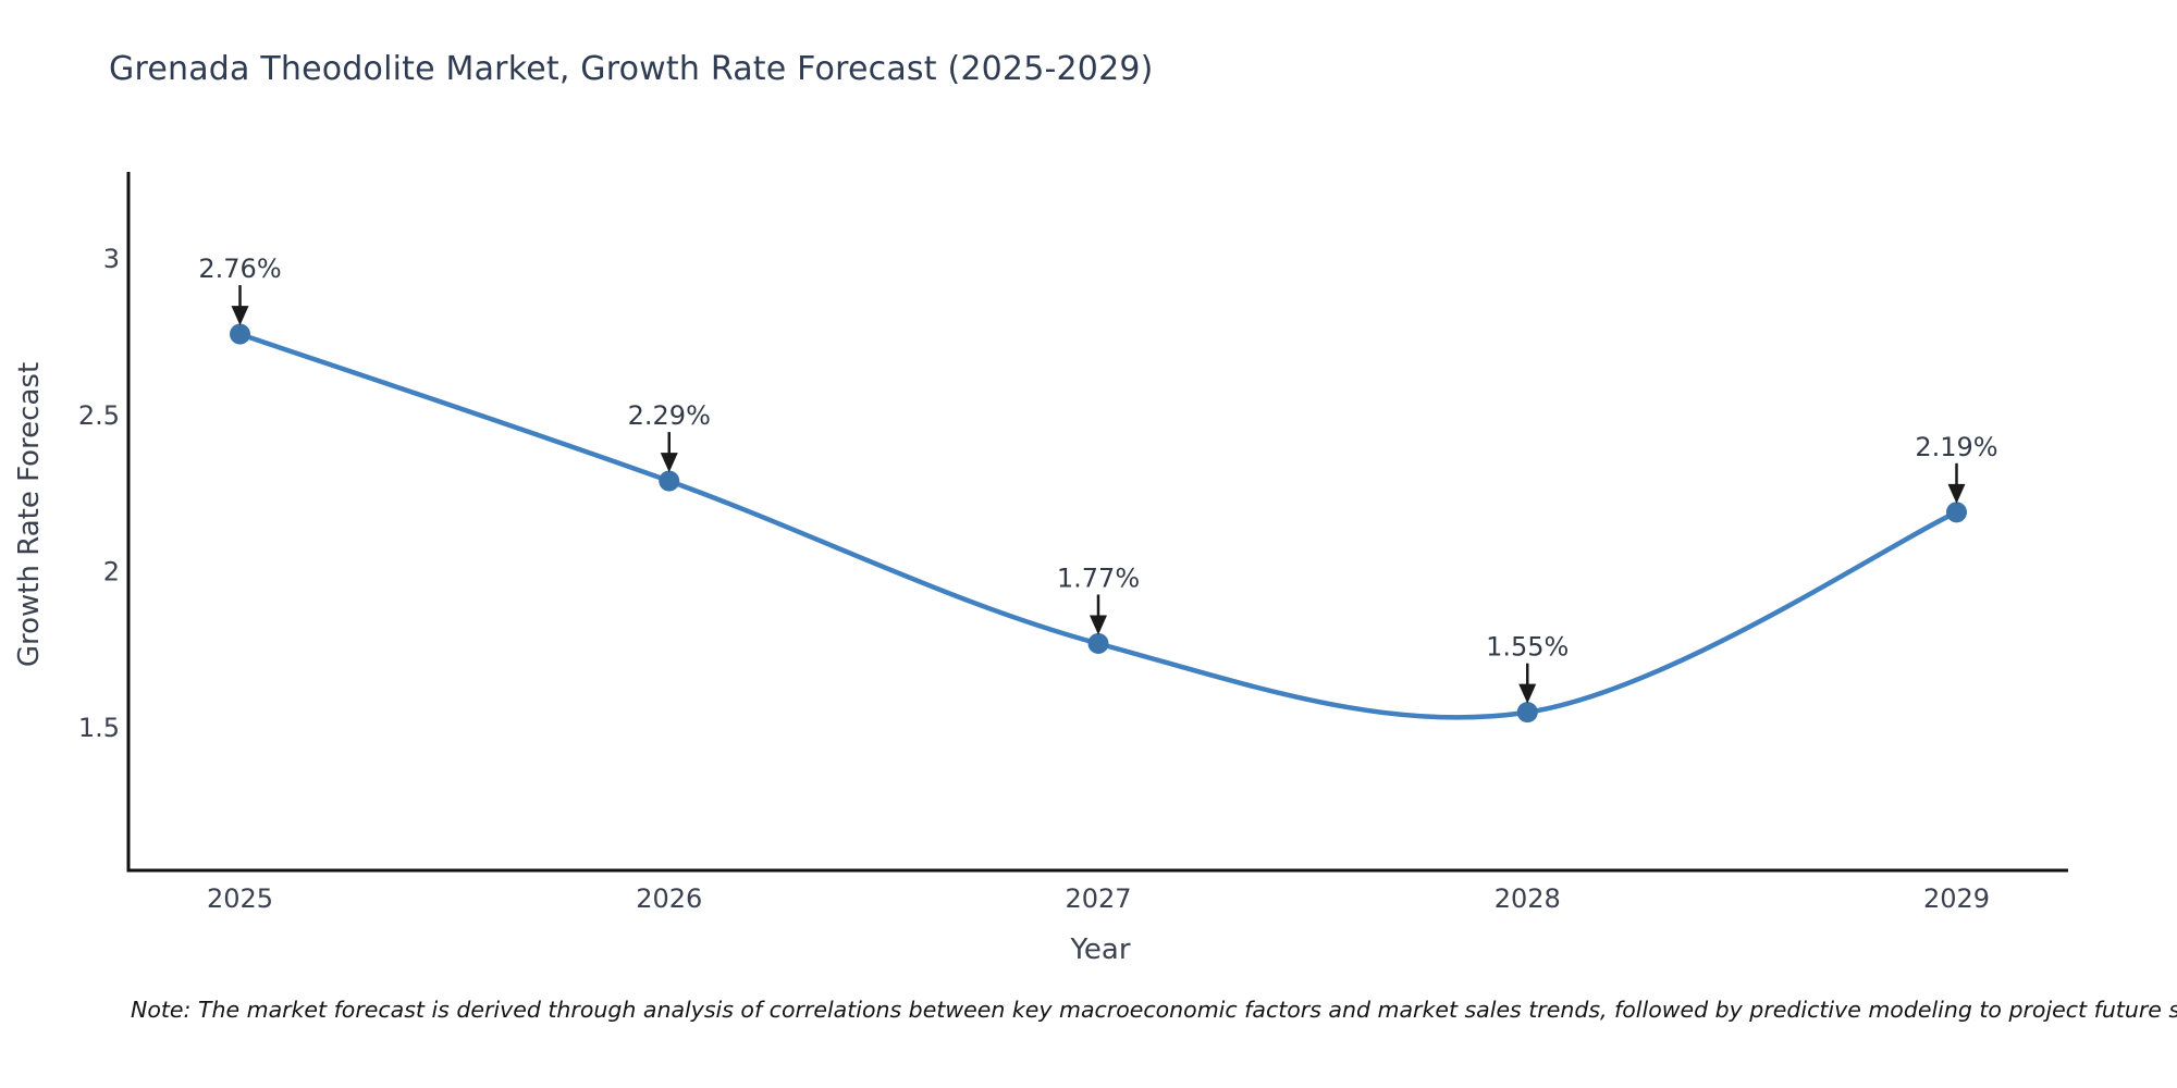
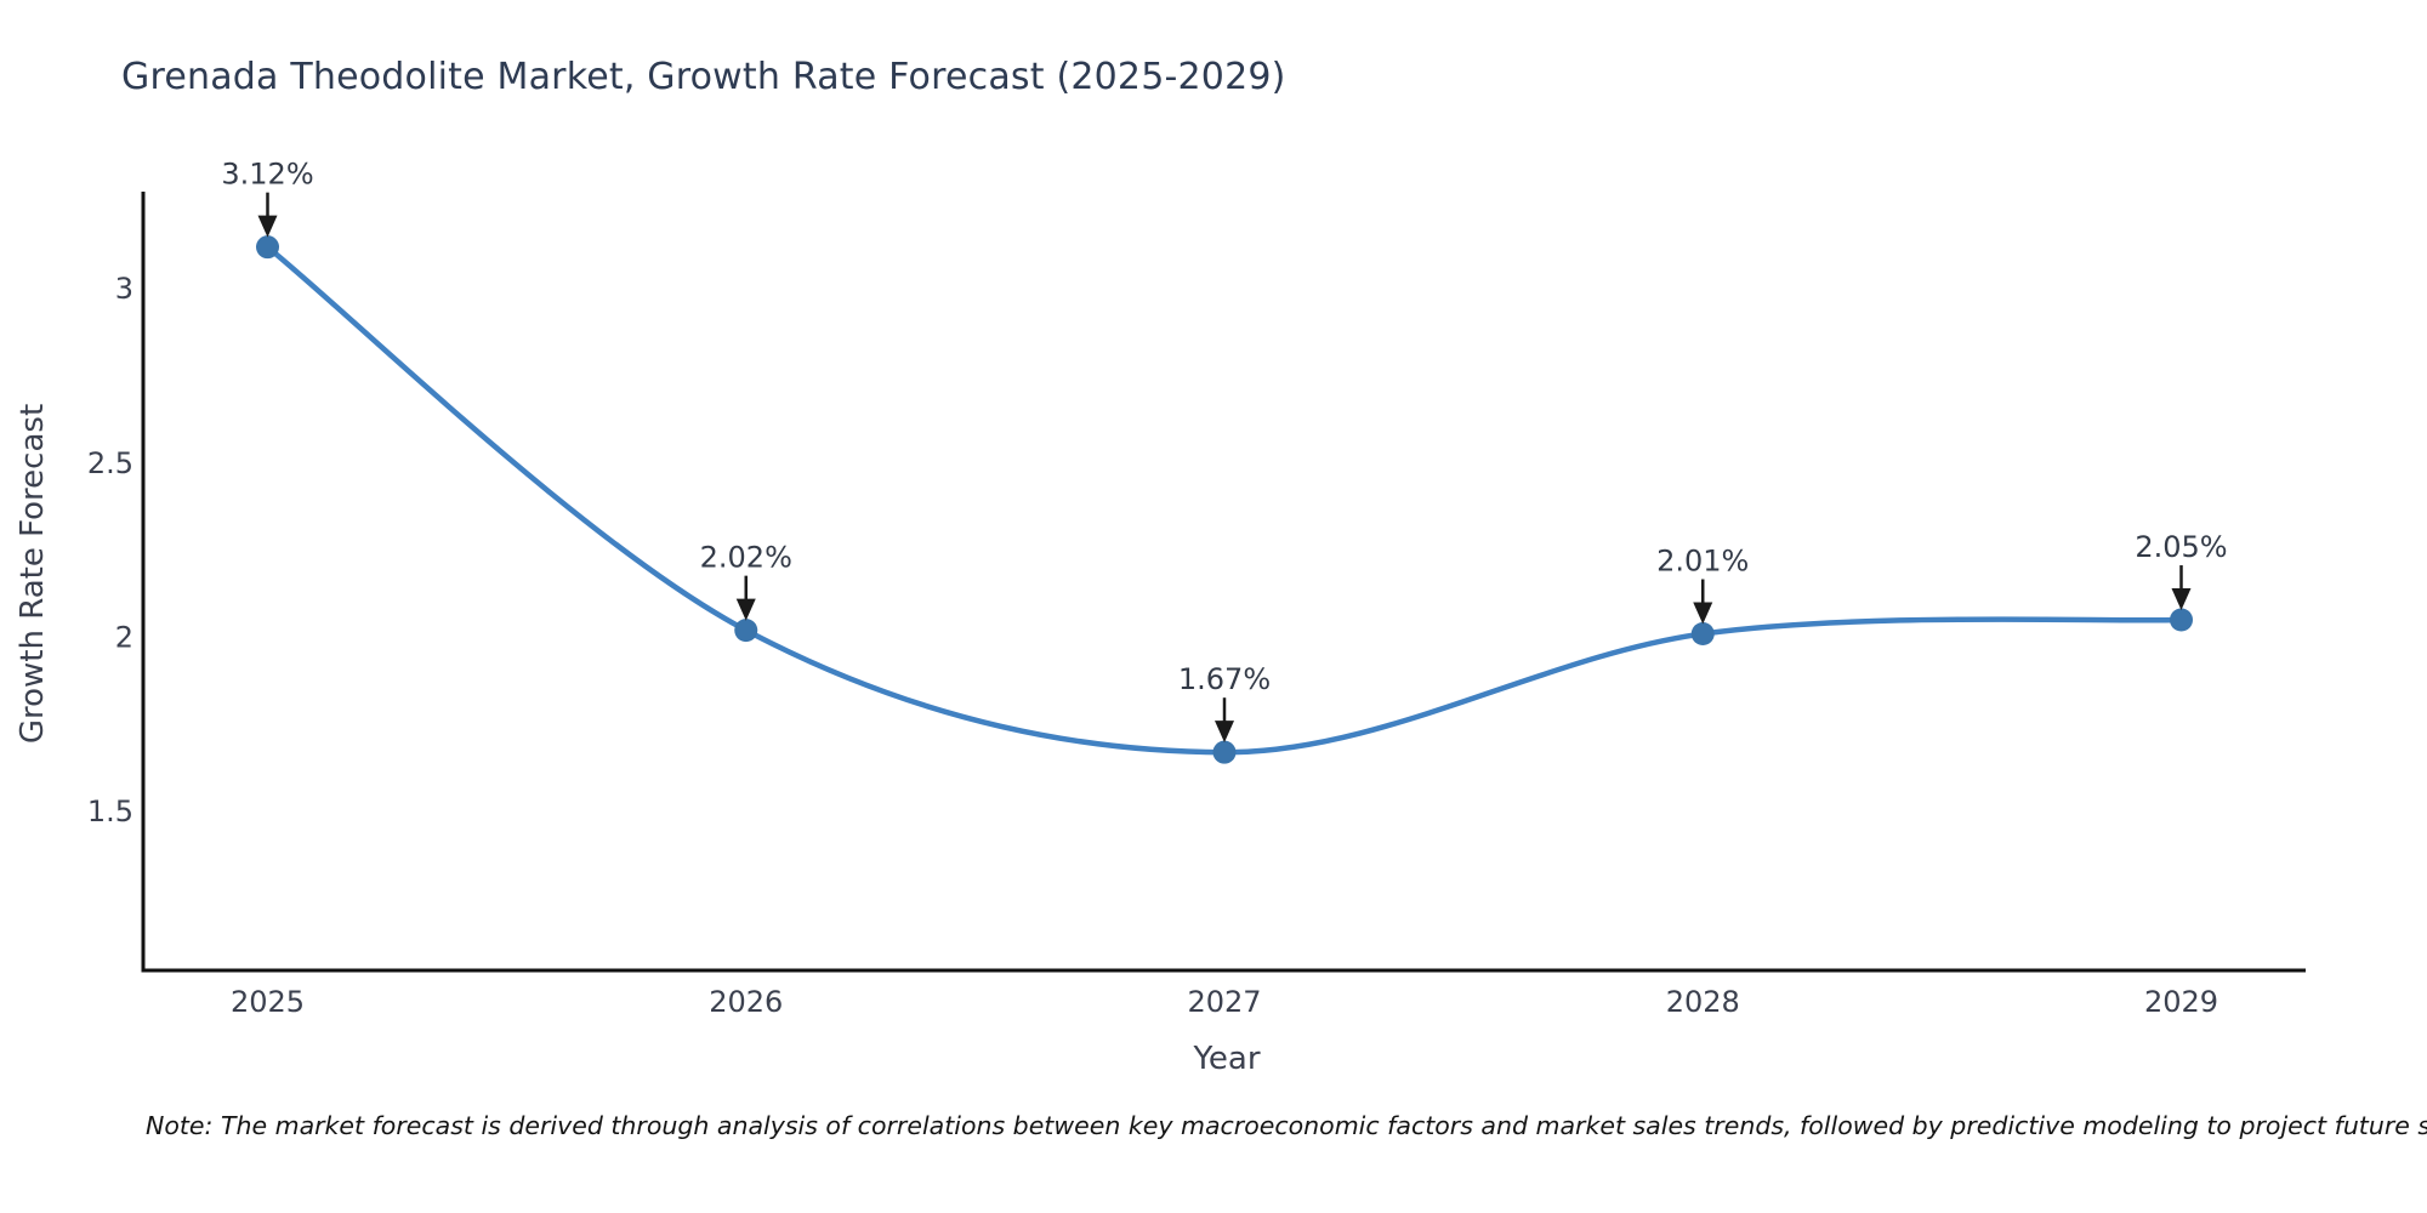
2025: 2.76% -> 3.12%
2026: 2.29% -> 2.02%
2027: 1.77% -> 1.67%
2028: 1.55% -> 2.01%
2029: 2.19% -> 2.05%
